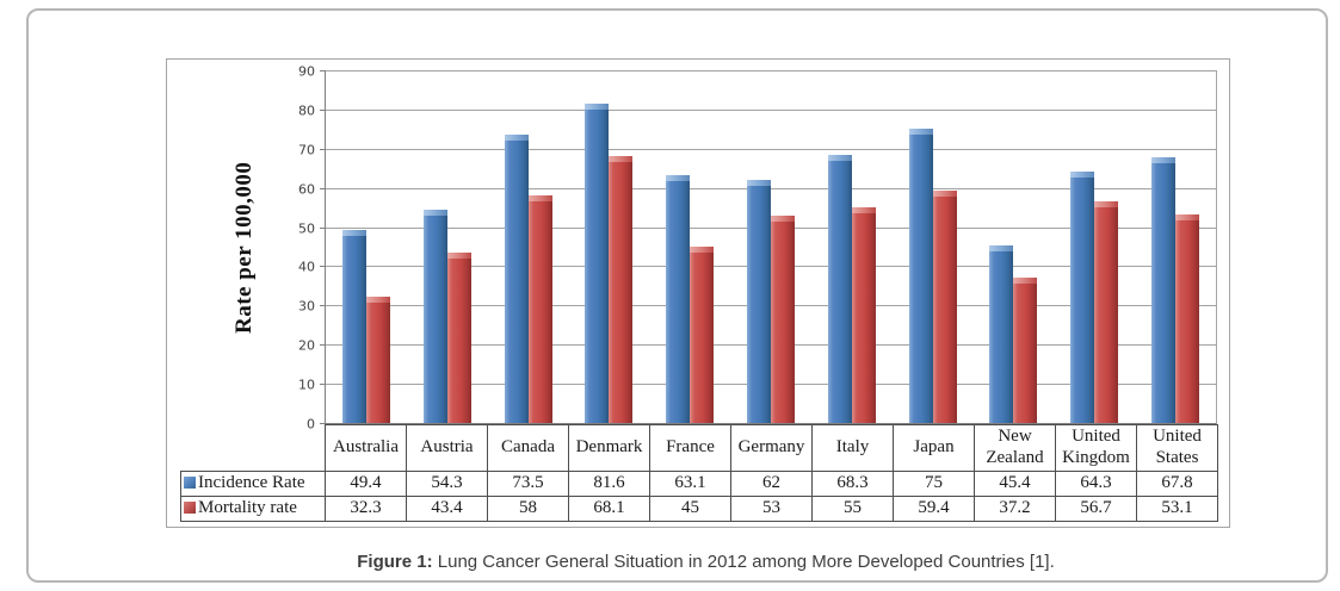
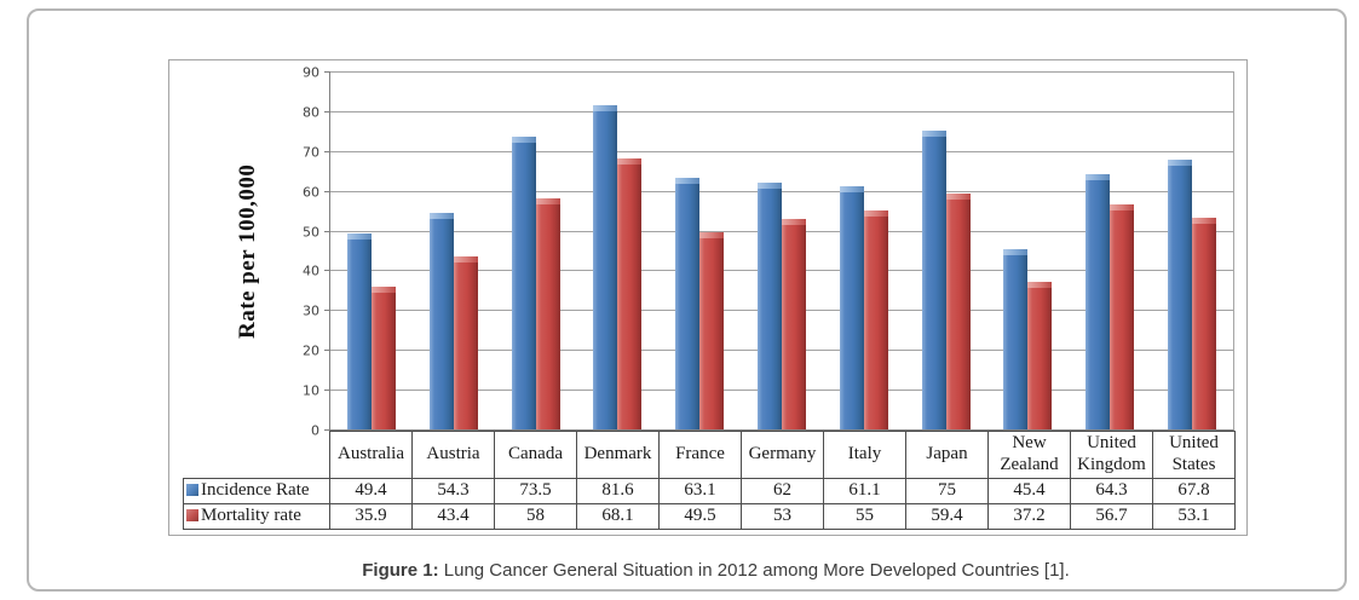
Mortality rate/Australia: 32.3 -> 35.9
Mortality rate/France: 45 -> 49.5
Incidence Rate/Italy: 68.3 -> 61.1
